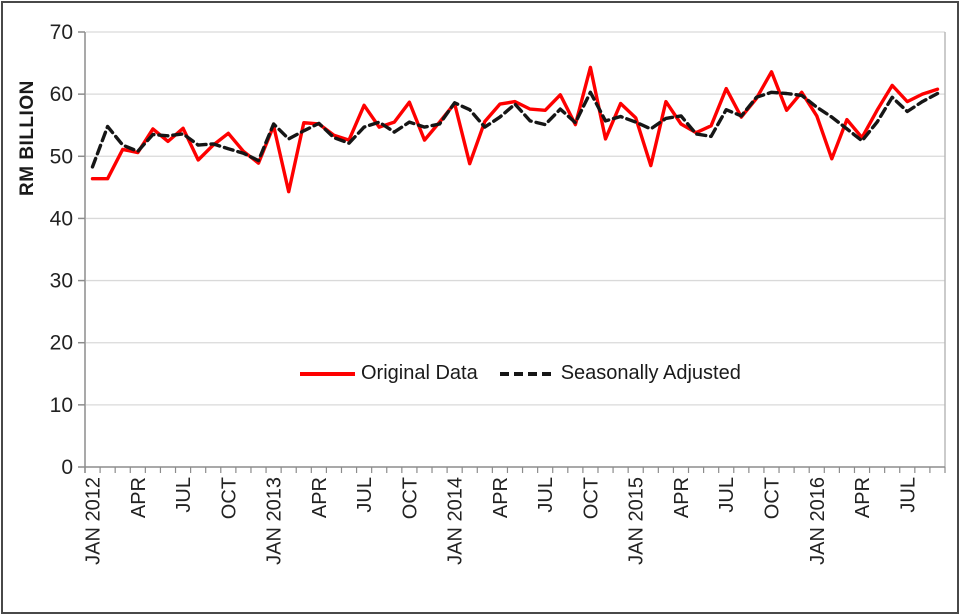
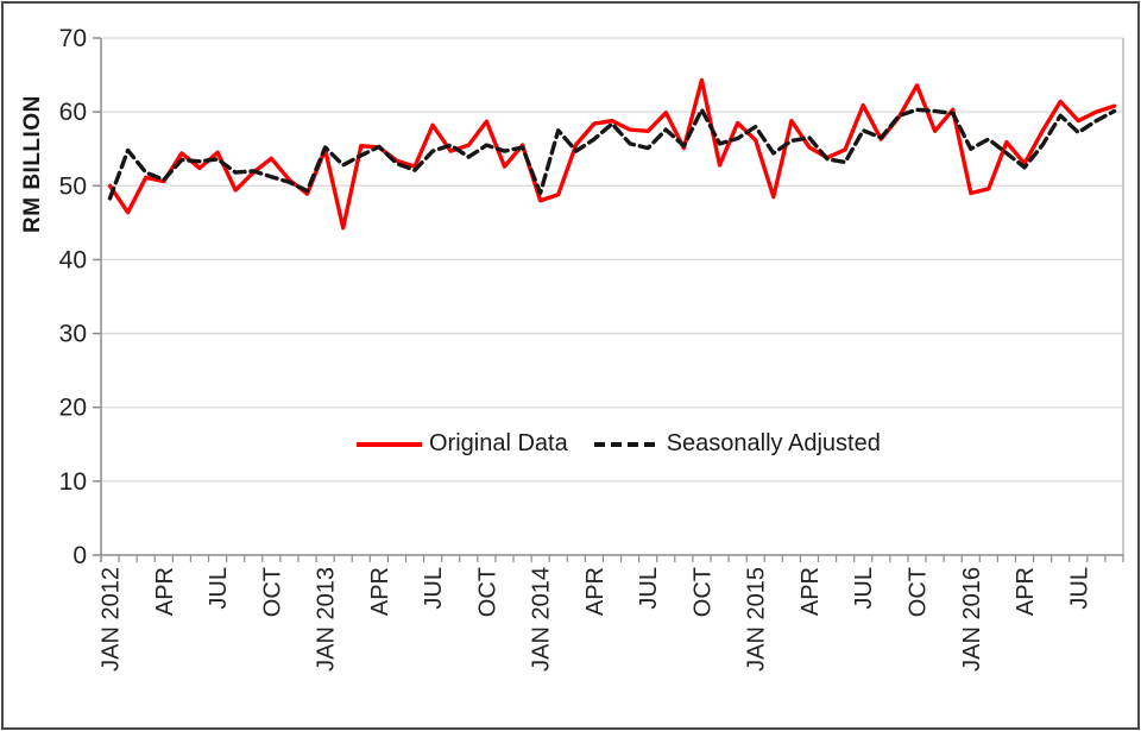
Original Data/JAN 2012: 46 -> 50
Original Data/JAN 2014: 58 -> 48
Seasonally Adjusted/JAN 2014: 59 -> 49
Seasonally Adjusted/JAN 2015: 56 -> 58
Original Data/JAN 2016: 56 -> 49
Seasonally Adjusted/JAN 2016: 58 -> 55
